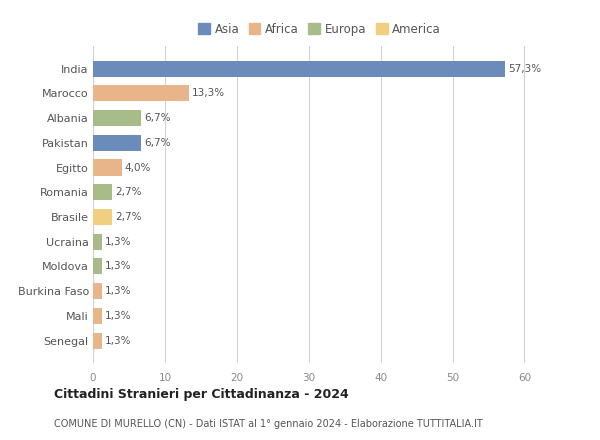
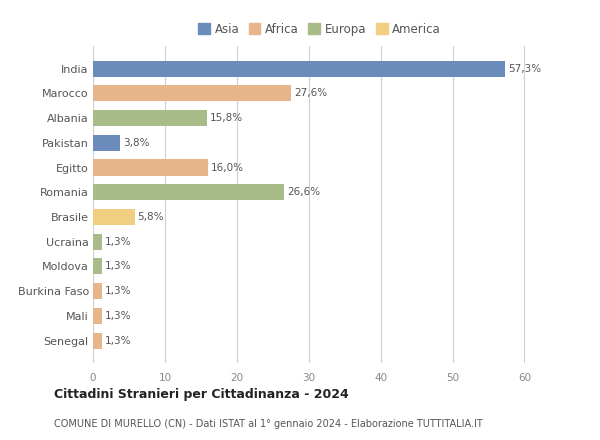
Marocco: 13,3% -> 27,6%
Albania: 6,7% -> 15,8%
Pakistan: 6,7% -> 3,8%
Egitto: 4,0% -> 16,0%
Romania: 2,7% -> 26,6%
Brasile: 2,7% -> 5,8%
